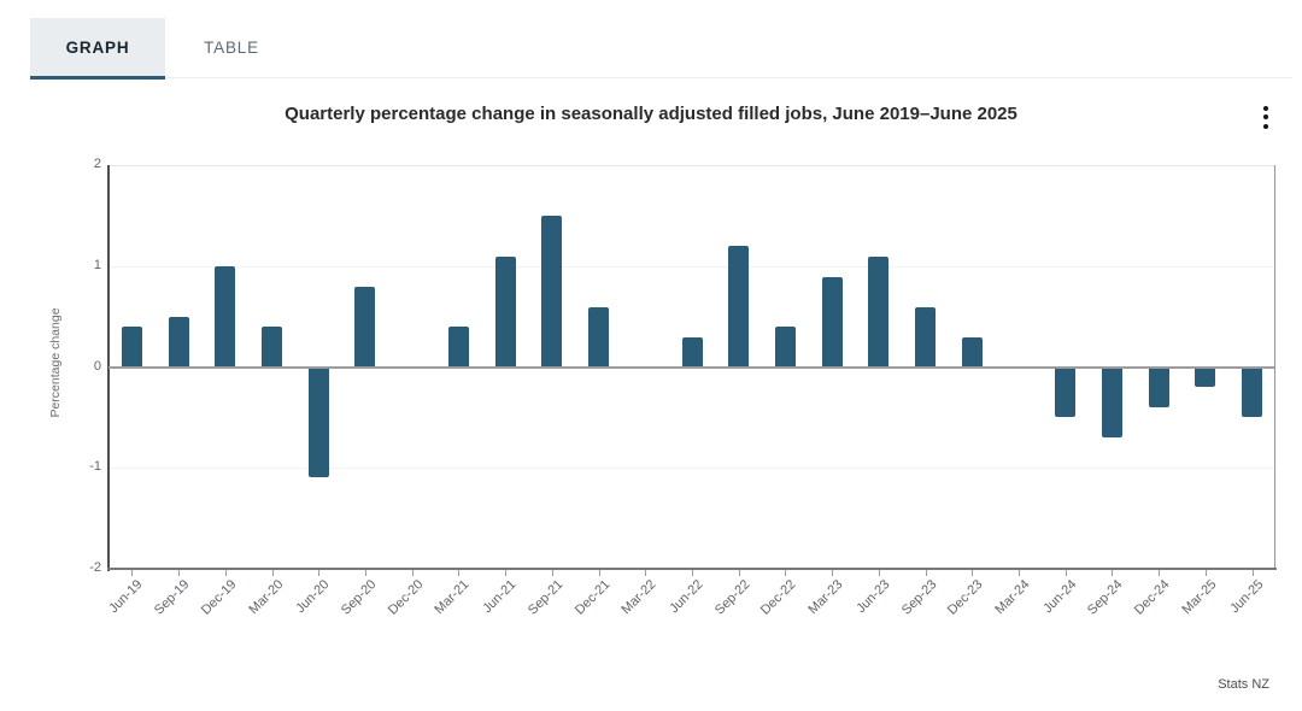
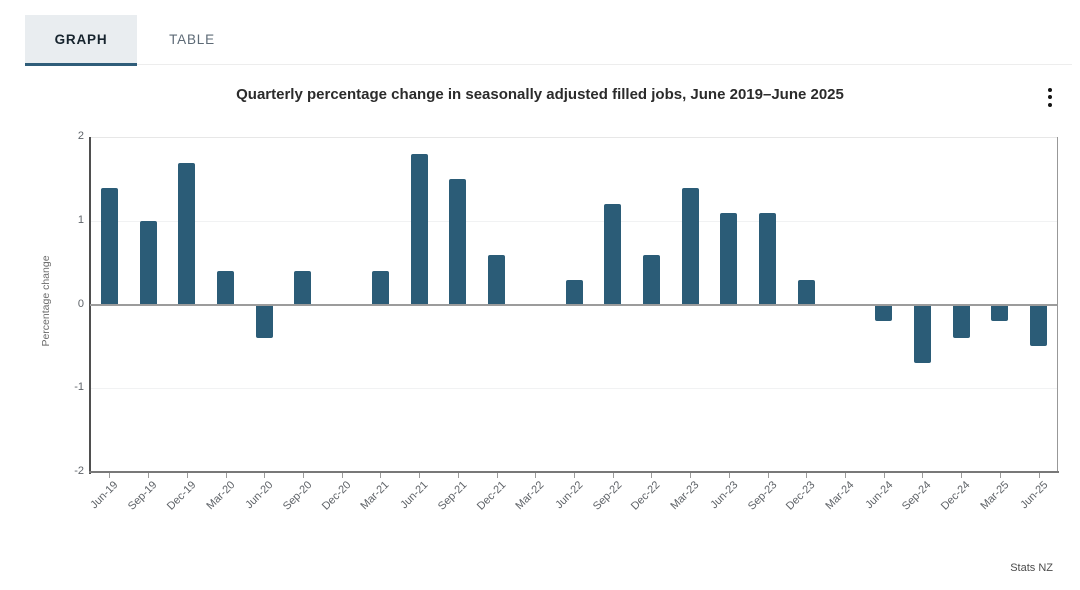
Jun-19: 0.4 -> 1.4
Sep-19: 0.5 -> 1.0
Dec-19: 1.0 -> 1.7
Jun-20: -1.1 -> -0.4
Sep-20: 0.8 -> 0.4
Jun-21: 1.1 -> 1.8
Dec-22: 0.4 -> 0.6
Mar-23: 0.9 -> 1.4
Sep-23: 0.6 -> 1.1
Jun-24: -0.5 -> -0.2
